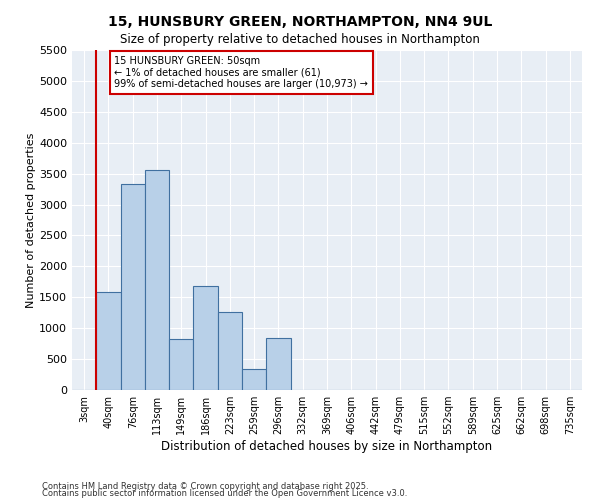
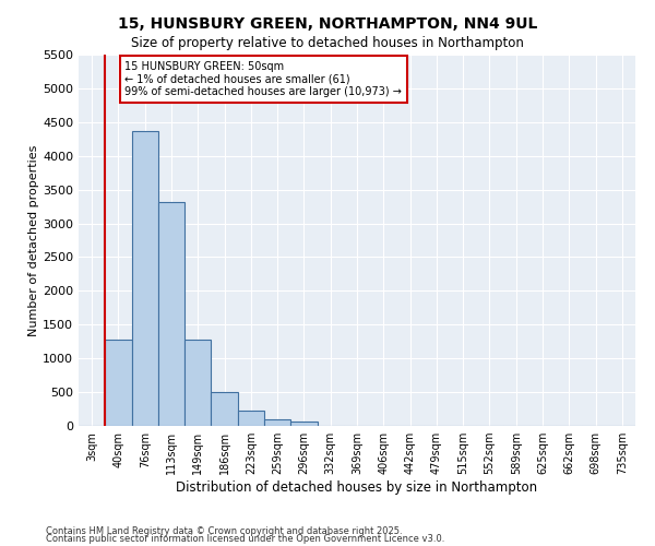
40sqm: 1580 -> 1270
76sqm: 3340 -> 4370
113sqm: 3560 -> 3310
149sqm: 820 -> 1280
186sqm: 1680 -> 500
223sqm: 1260 -> 230
259sqm: 340 -> 100
296sqm: 840 -> 60
